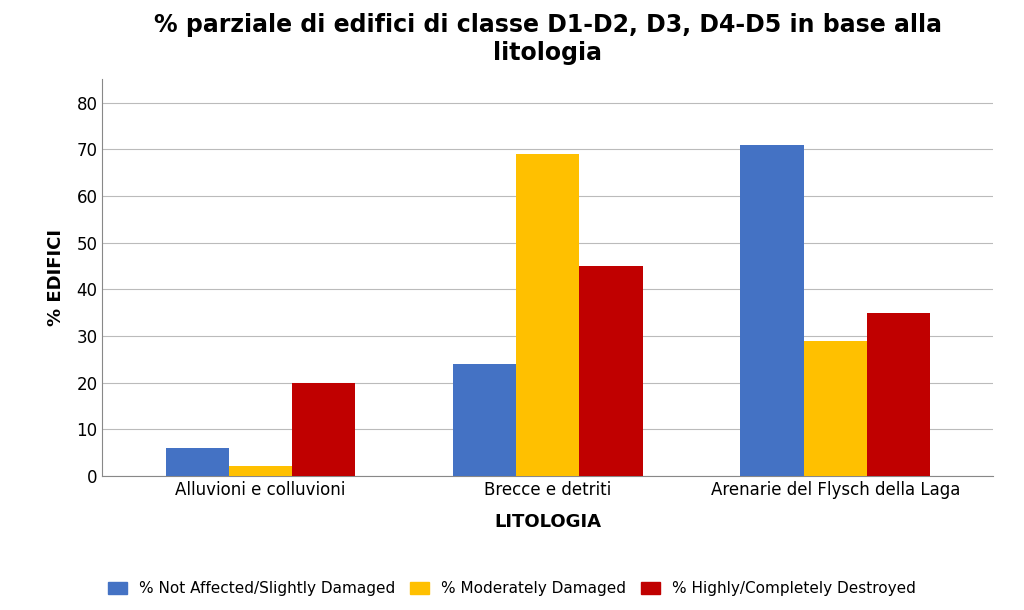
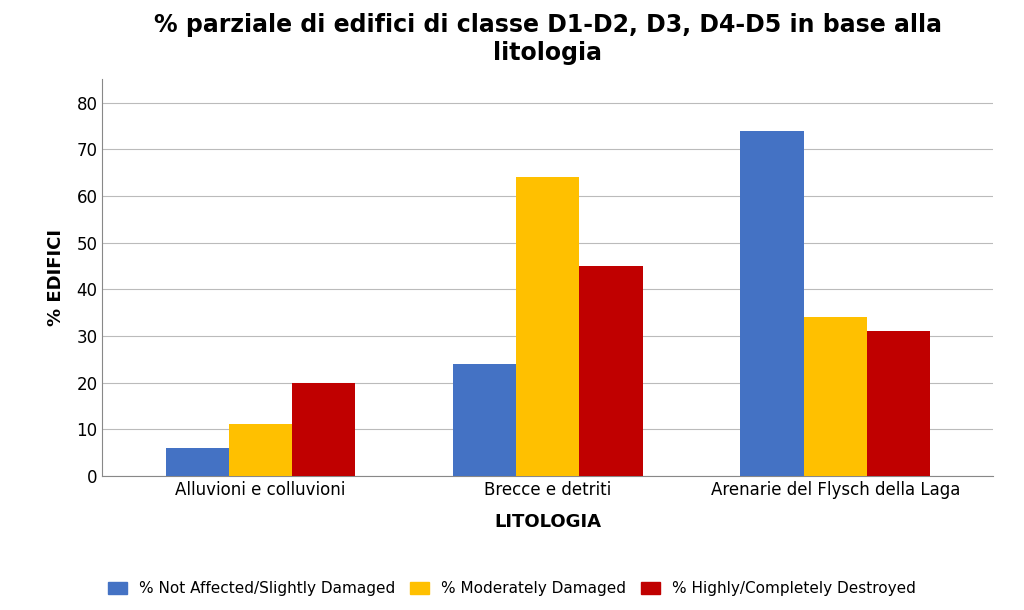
% Moderately Damaged/Alluvioni e colluvioni: 2 -> 11
% Moderately Damaged/Brecce e detriti: 69 -> 64
% Not Affected/Slightly Damaged/Arenarie del Flysch della Laga: 71 -> 74
% Moderately Damaged/Arenarie del Flysch della Laga: 29 -> 34
% Highly/Completely Destroyed/Arenarie del Flysch della Laga: 35 -> 31
